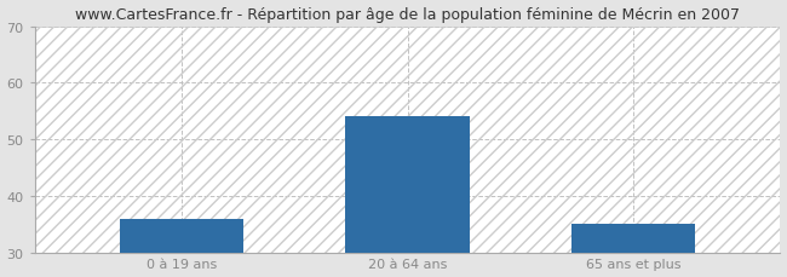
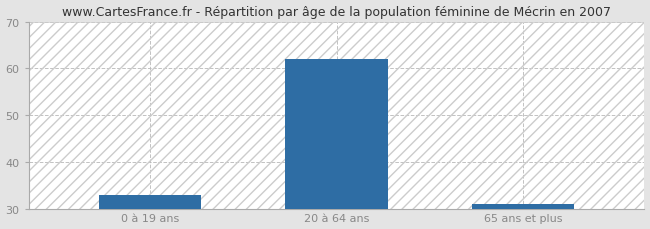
0 à 19 ans: 36 -> 33
20 à 64 ans: 54 -> 62
65 ans et plus: 35 -> 31
